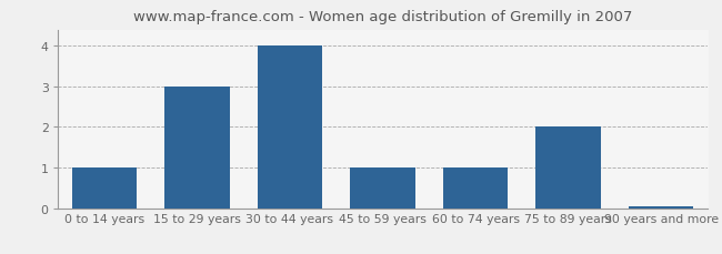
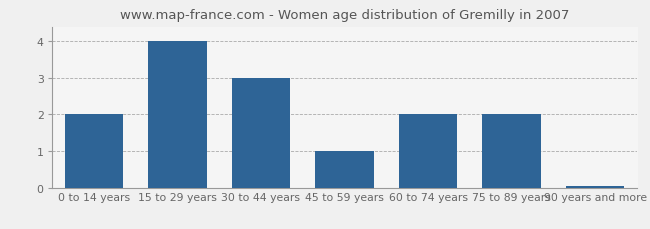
0 to 14 years: 1.00 -> 2.00
15 to 29 years: 3.00 -> 4.00
30 to 44 years: 4.00 -> 3.00
60 to 74 years: 1.00 -> 2.00
